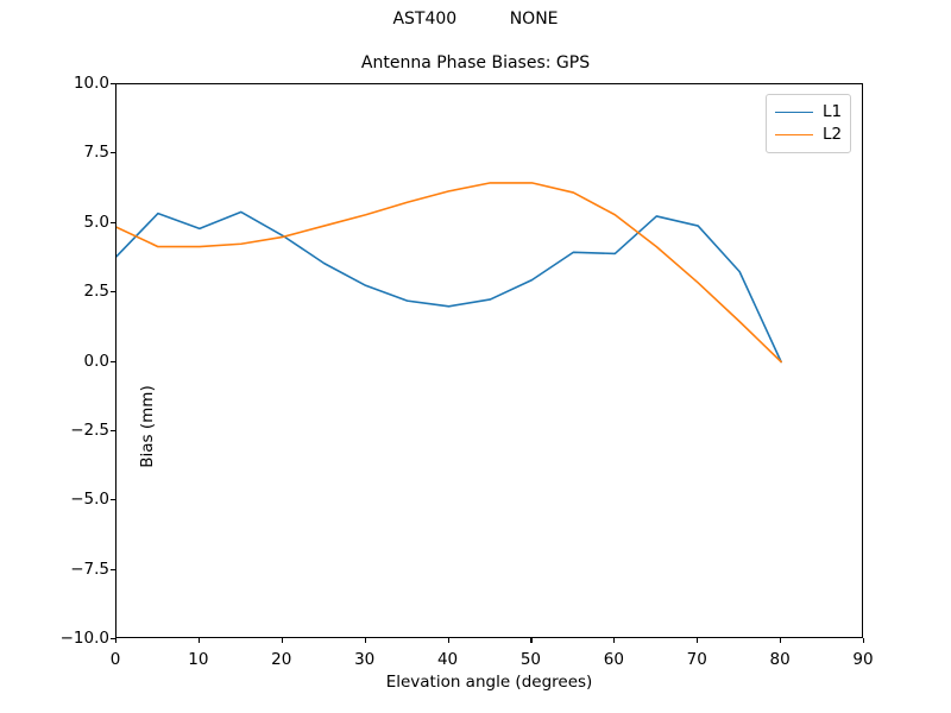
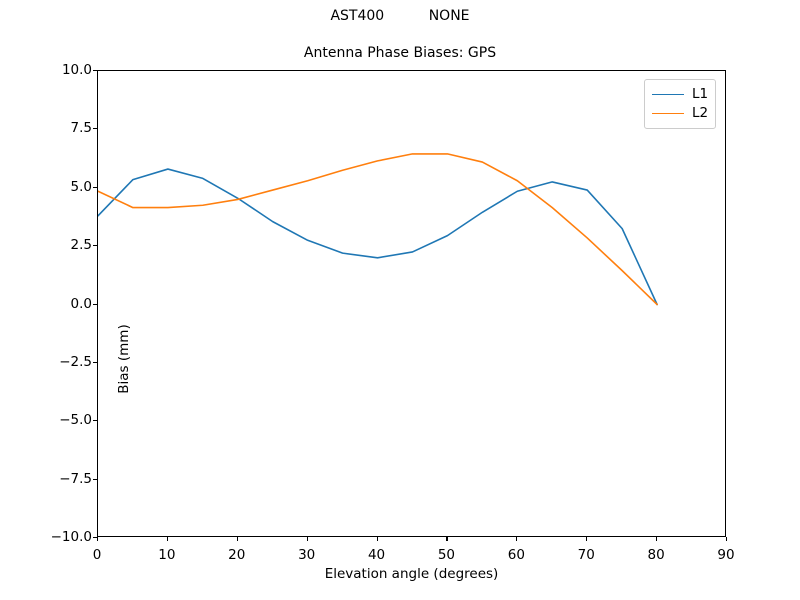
L1/10: 4.8 -> 5.8
L1/60: 3.9 -> 4.8
